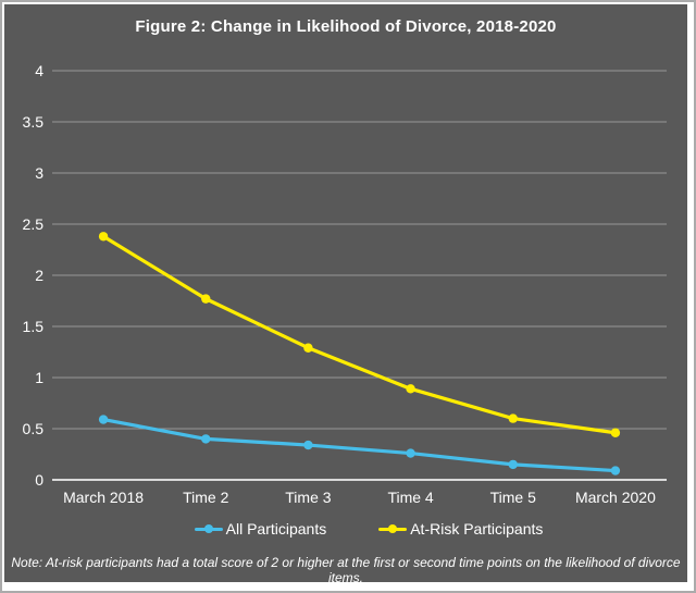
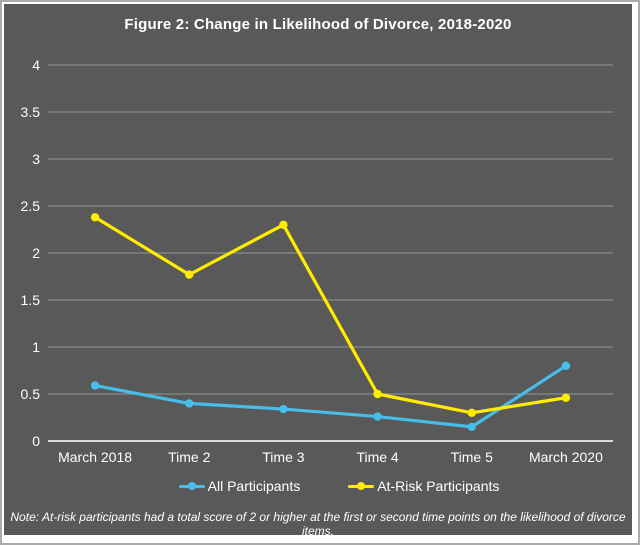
At-Risk Participants/Time 3: 1.3 -> 2.3
At-Risk Participants/Time 4: 0.9 -> 0.5
At-Risk Participants/Time 5: 0.6 -> 0.3
All Participants/March 2020: 0.1 -> 0.8
